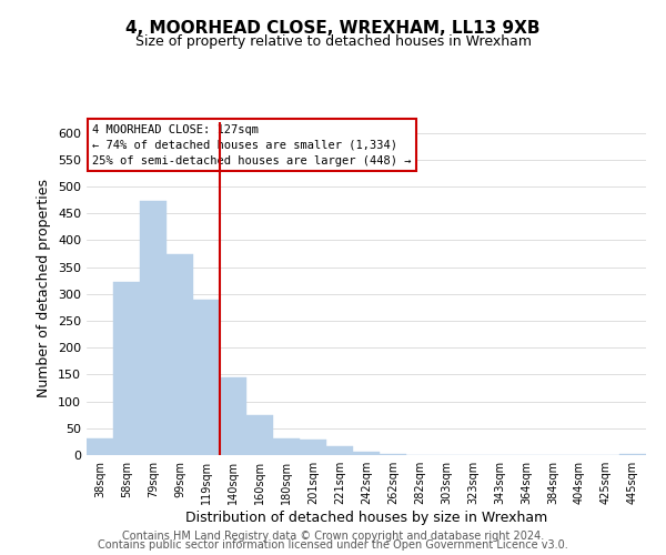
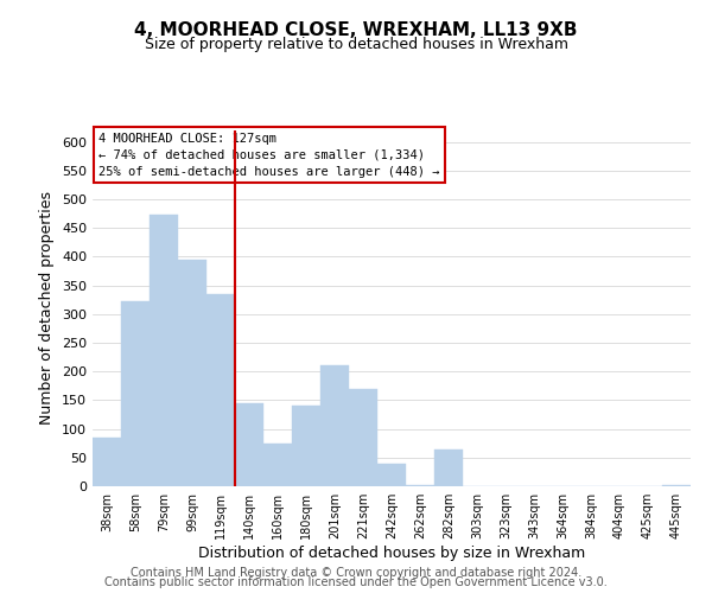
38sqm: 32 -> 85
99sqm: 374 -> 395
119sqm: 290 -> 335
180sqm: 31 -> 140
201sqm: 29 -> 210
221sqm: 16 -> 170
242sqm: 7 -> 40
282sqm: 1 -> 65
